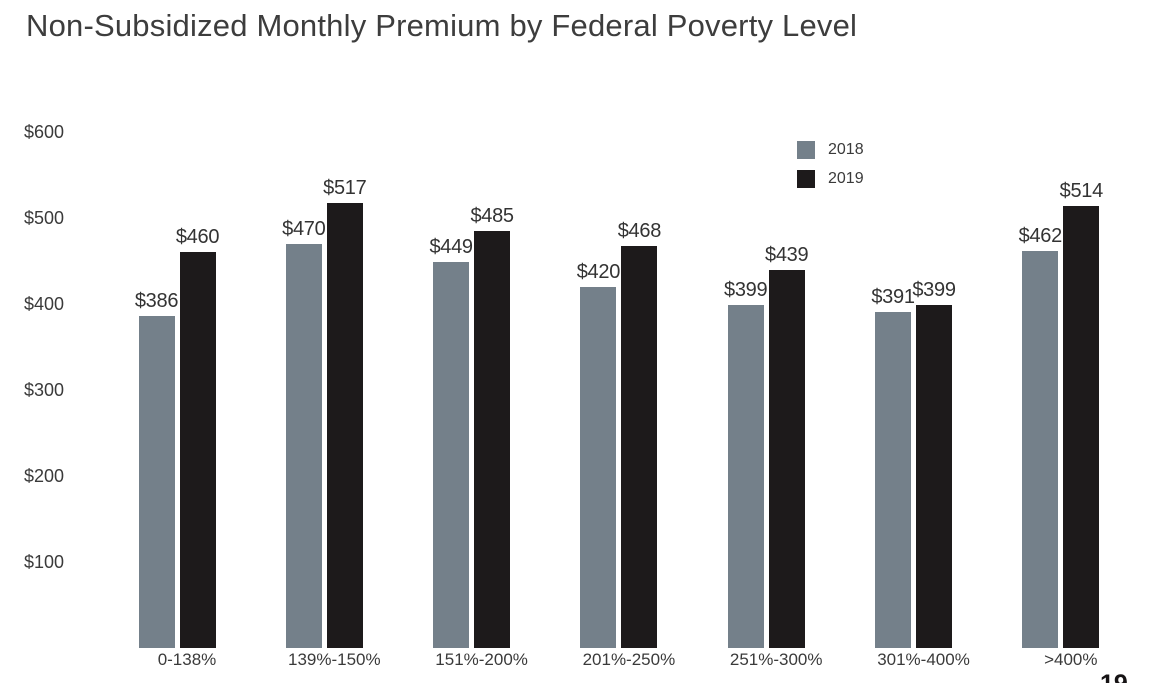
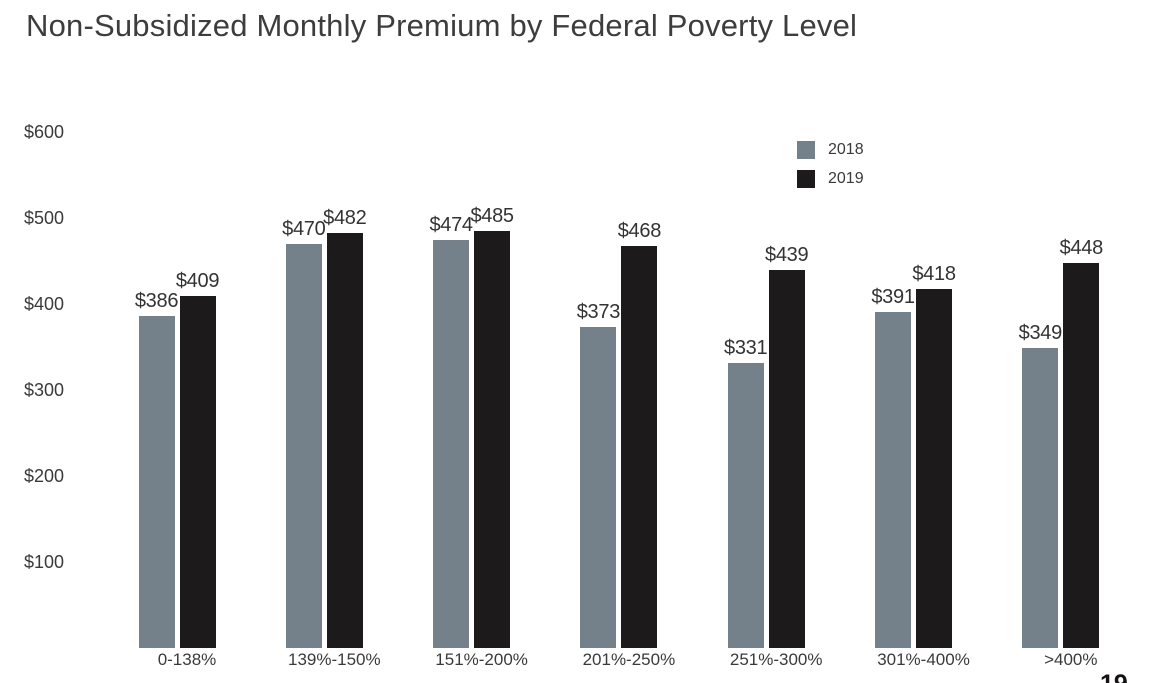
2019/0-138%: $460 -> $409
2019/139%-150%: $517 -> $482
2018/151%-200%: $449 -> $474
2018/201%-250%: $420 -> $373
2018/251%-300%: $399 -> $331
2019/301%-400%: $399 -> $418
2018/>400%: $462 -> $349
2019/>400%: $514 -> $448
